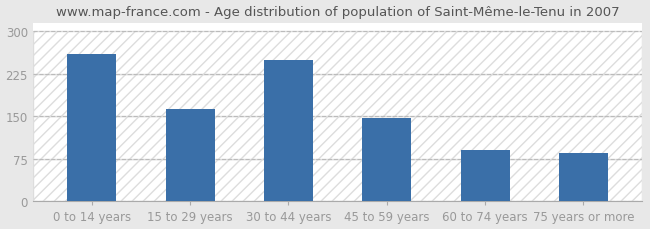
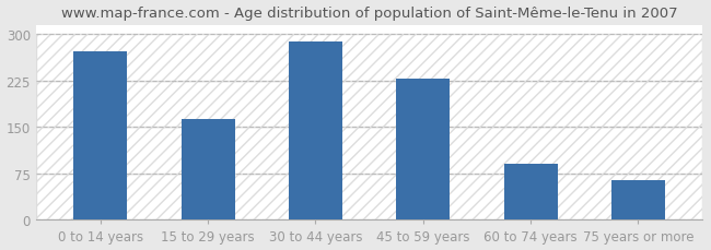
0 to 14 years: 260 -> 272
30 to 44 years: 250 -> 288
45 to 59 years: 148 -> 229
75 years or more: 86 -> 65
